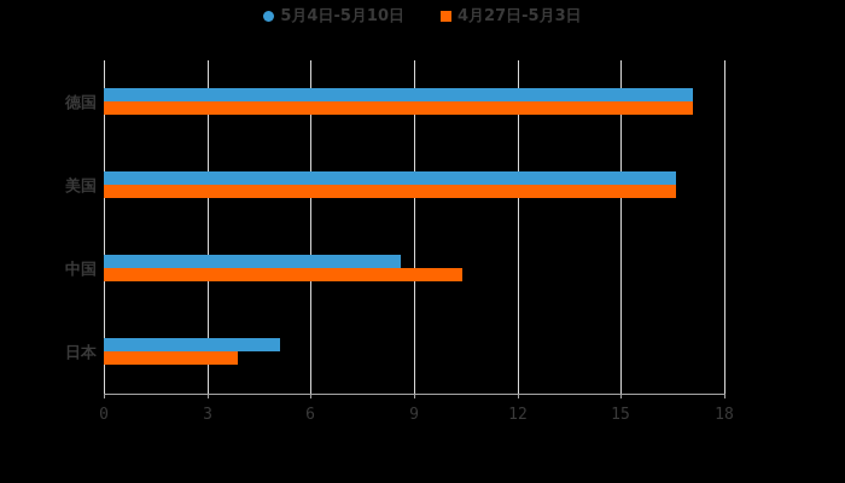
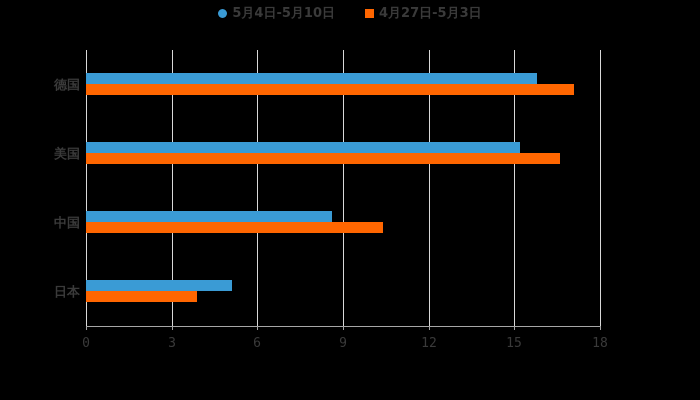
5月4日-5月10日/德国: 17.1 -> 15.8
5月4日-5月10日/美国: 16.6 -> 15.2
